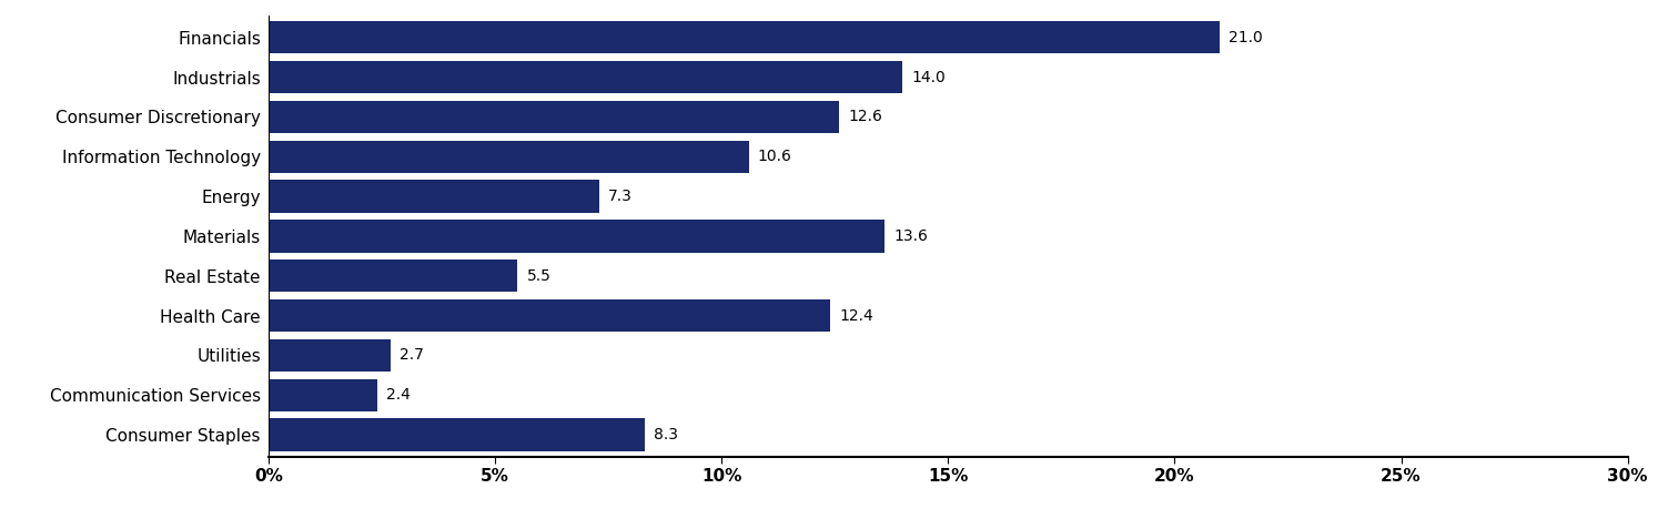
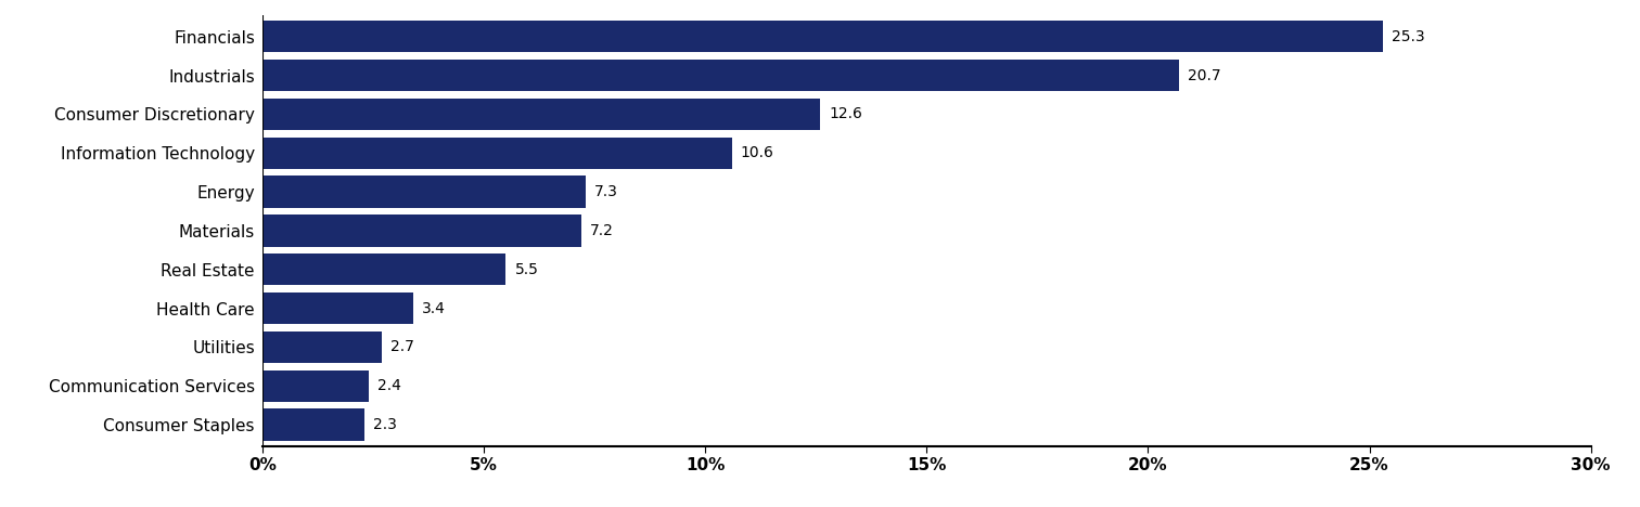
Financials: 21.0 -> 25.3
Industrials: 14.0 -> 20.7
Materials: 13.6 -> 7.2
Health Care: 12.4 -> 3.4
Consumer Staples: 8.3 -> 2.3
